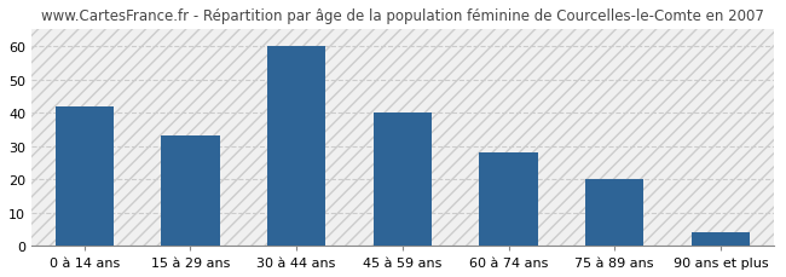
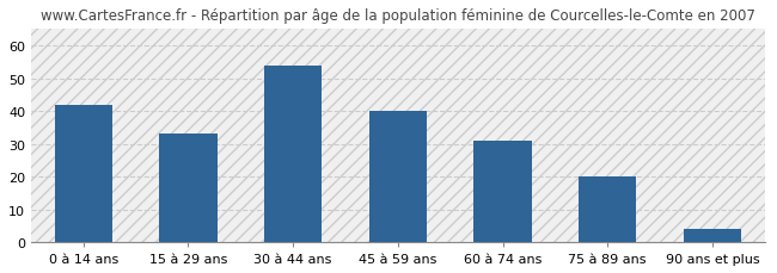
30 à 44 ans: 60 -> 54
60 à 74 ans: 28 -> 31
